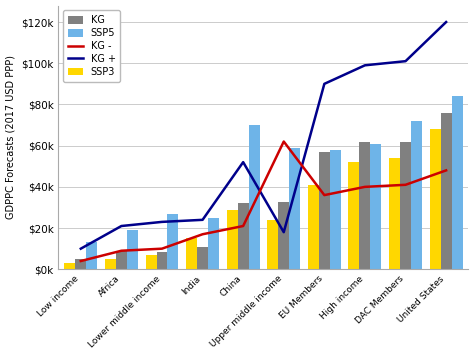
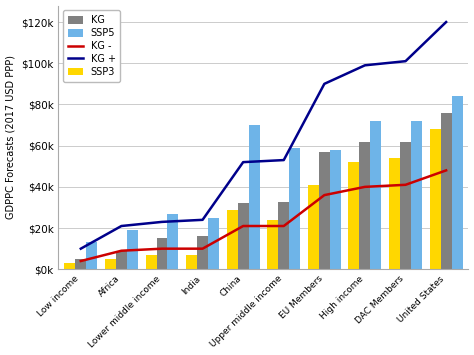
KG/Lower middle income: $8.5k -> $15.0k
SSP3/India: $15k -> $7k
KG/India: $11.0k -> $16.0k
KG -/India: $17k -> $10k
KG +/Upper middle income: $18k -> $53k
KG -/Upper middle income: $62k -> $21k
SSP5/High income: $61k -> $72k
